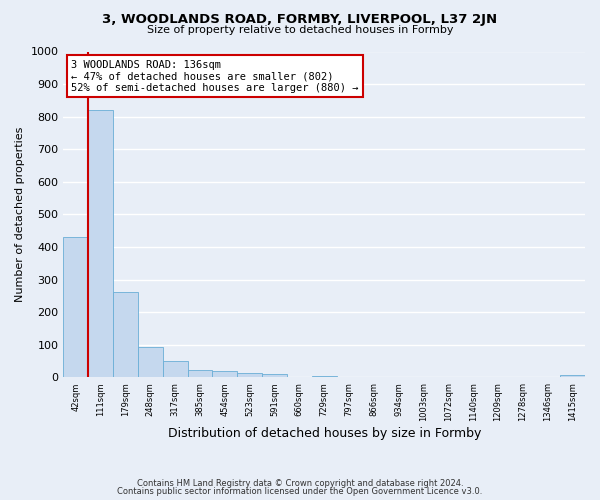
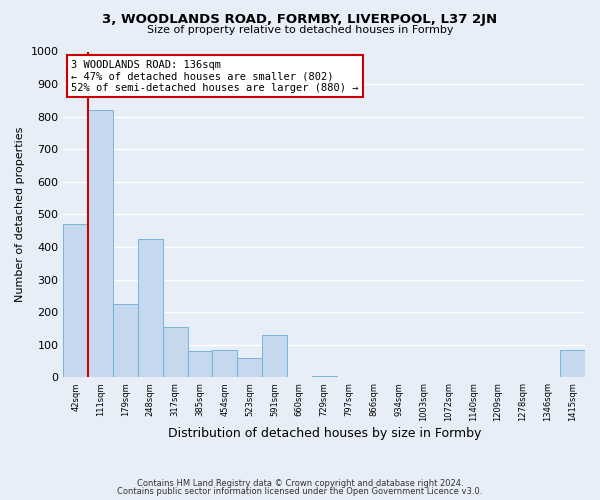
42sqm: 432 -> 470
179sqm: 262 -> 225
248sqm: 93 -> 425
317sqm: 49 -> 155
385sqm: 22 -> 80
454sqm: 20 -> 85
523sqm: 13 -> 60
591sqm: 10 -> 130
1415sqm: 7 -> 85
